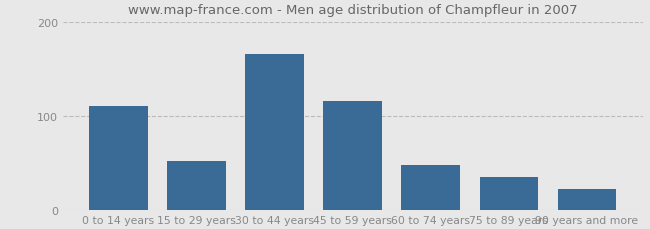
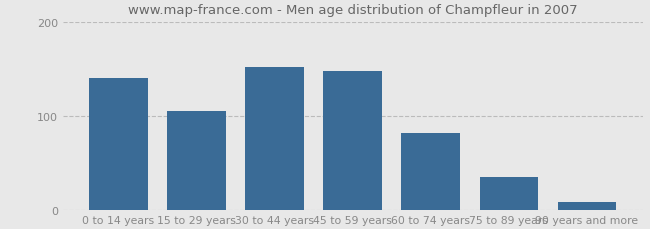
0 to 14 years: 110 -> 140
15 to 29 years: 52 -> 105
30 to 44 years: 166 -> 152
45 to 59 years: 116 -> 148
60 to 74 years: 48 -> 82
90 years and more: 22 -> 8
